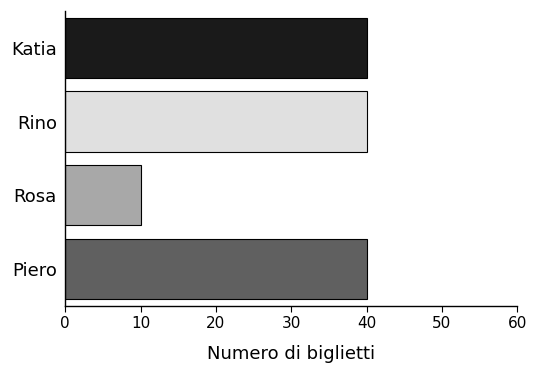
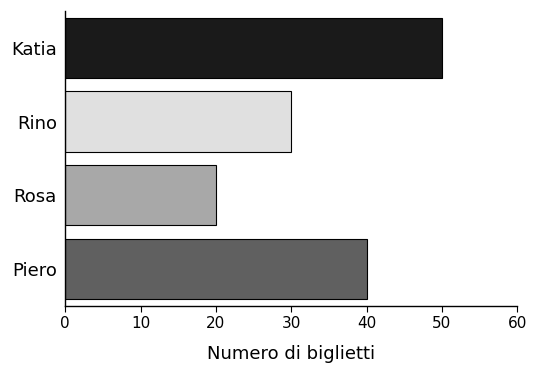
Katia: 40 -> 50
Rino: 40 -> 30
Rosa: 10 -> 20
